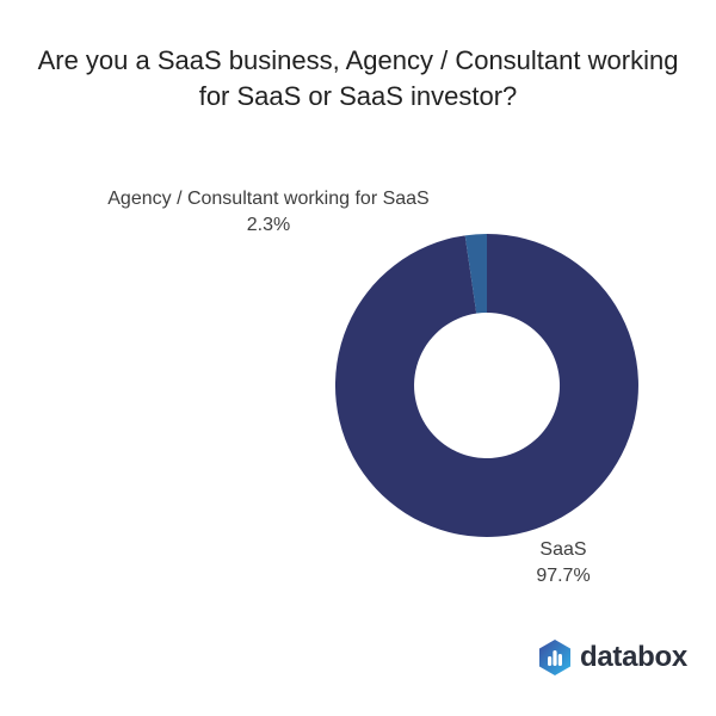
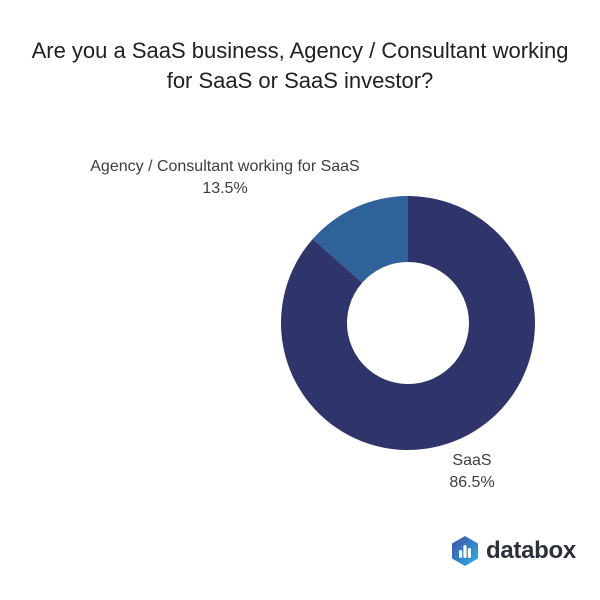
SaaS: 97.7% -> 86.5%
Agency / Consultant working for SaaS: 2.3% -> 13.5%
